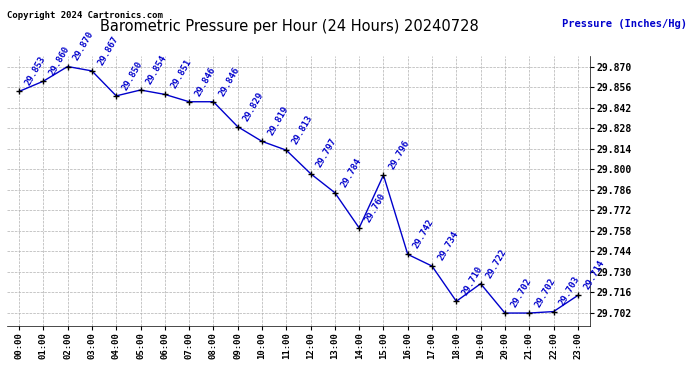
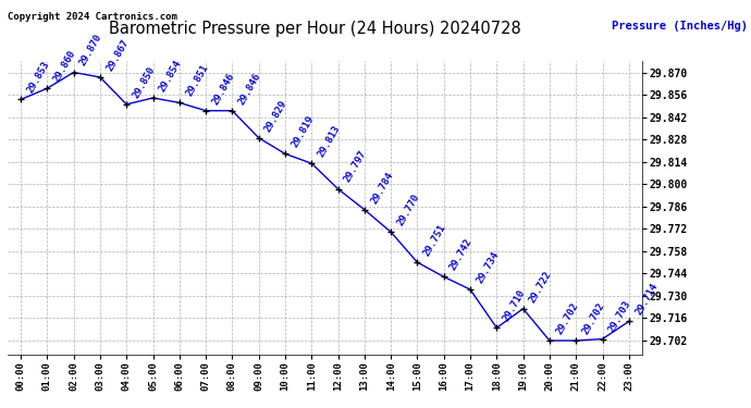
14:00: 29.760 -> 29.770
15:00: 29.796 -> 29.751
